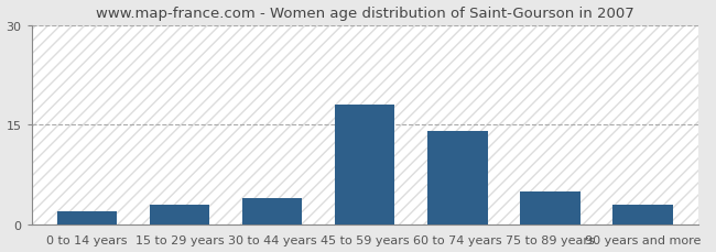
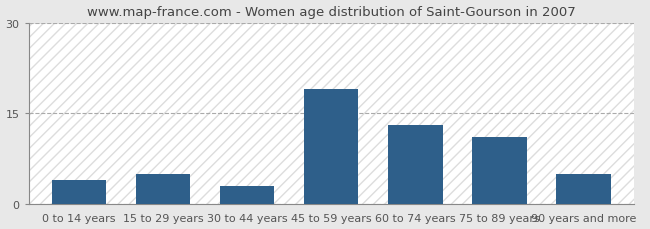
0 to 14 years: 2 -> 4
15 to 29 years: 3 -> 5
30 to 44 years: 4 -> 3
45 to 59 years: 18 -> 19
60 to 74 years: 14 -> 13
75 to 89 years: 5 -> 11
90 years and more: 3 -> 5
